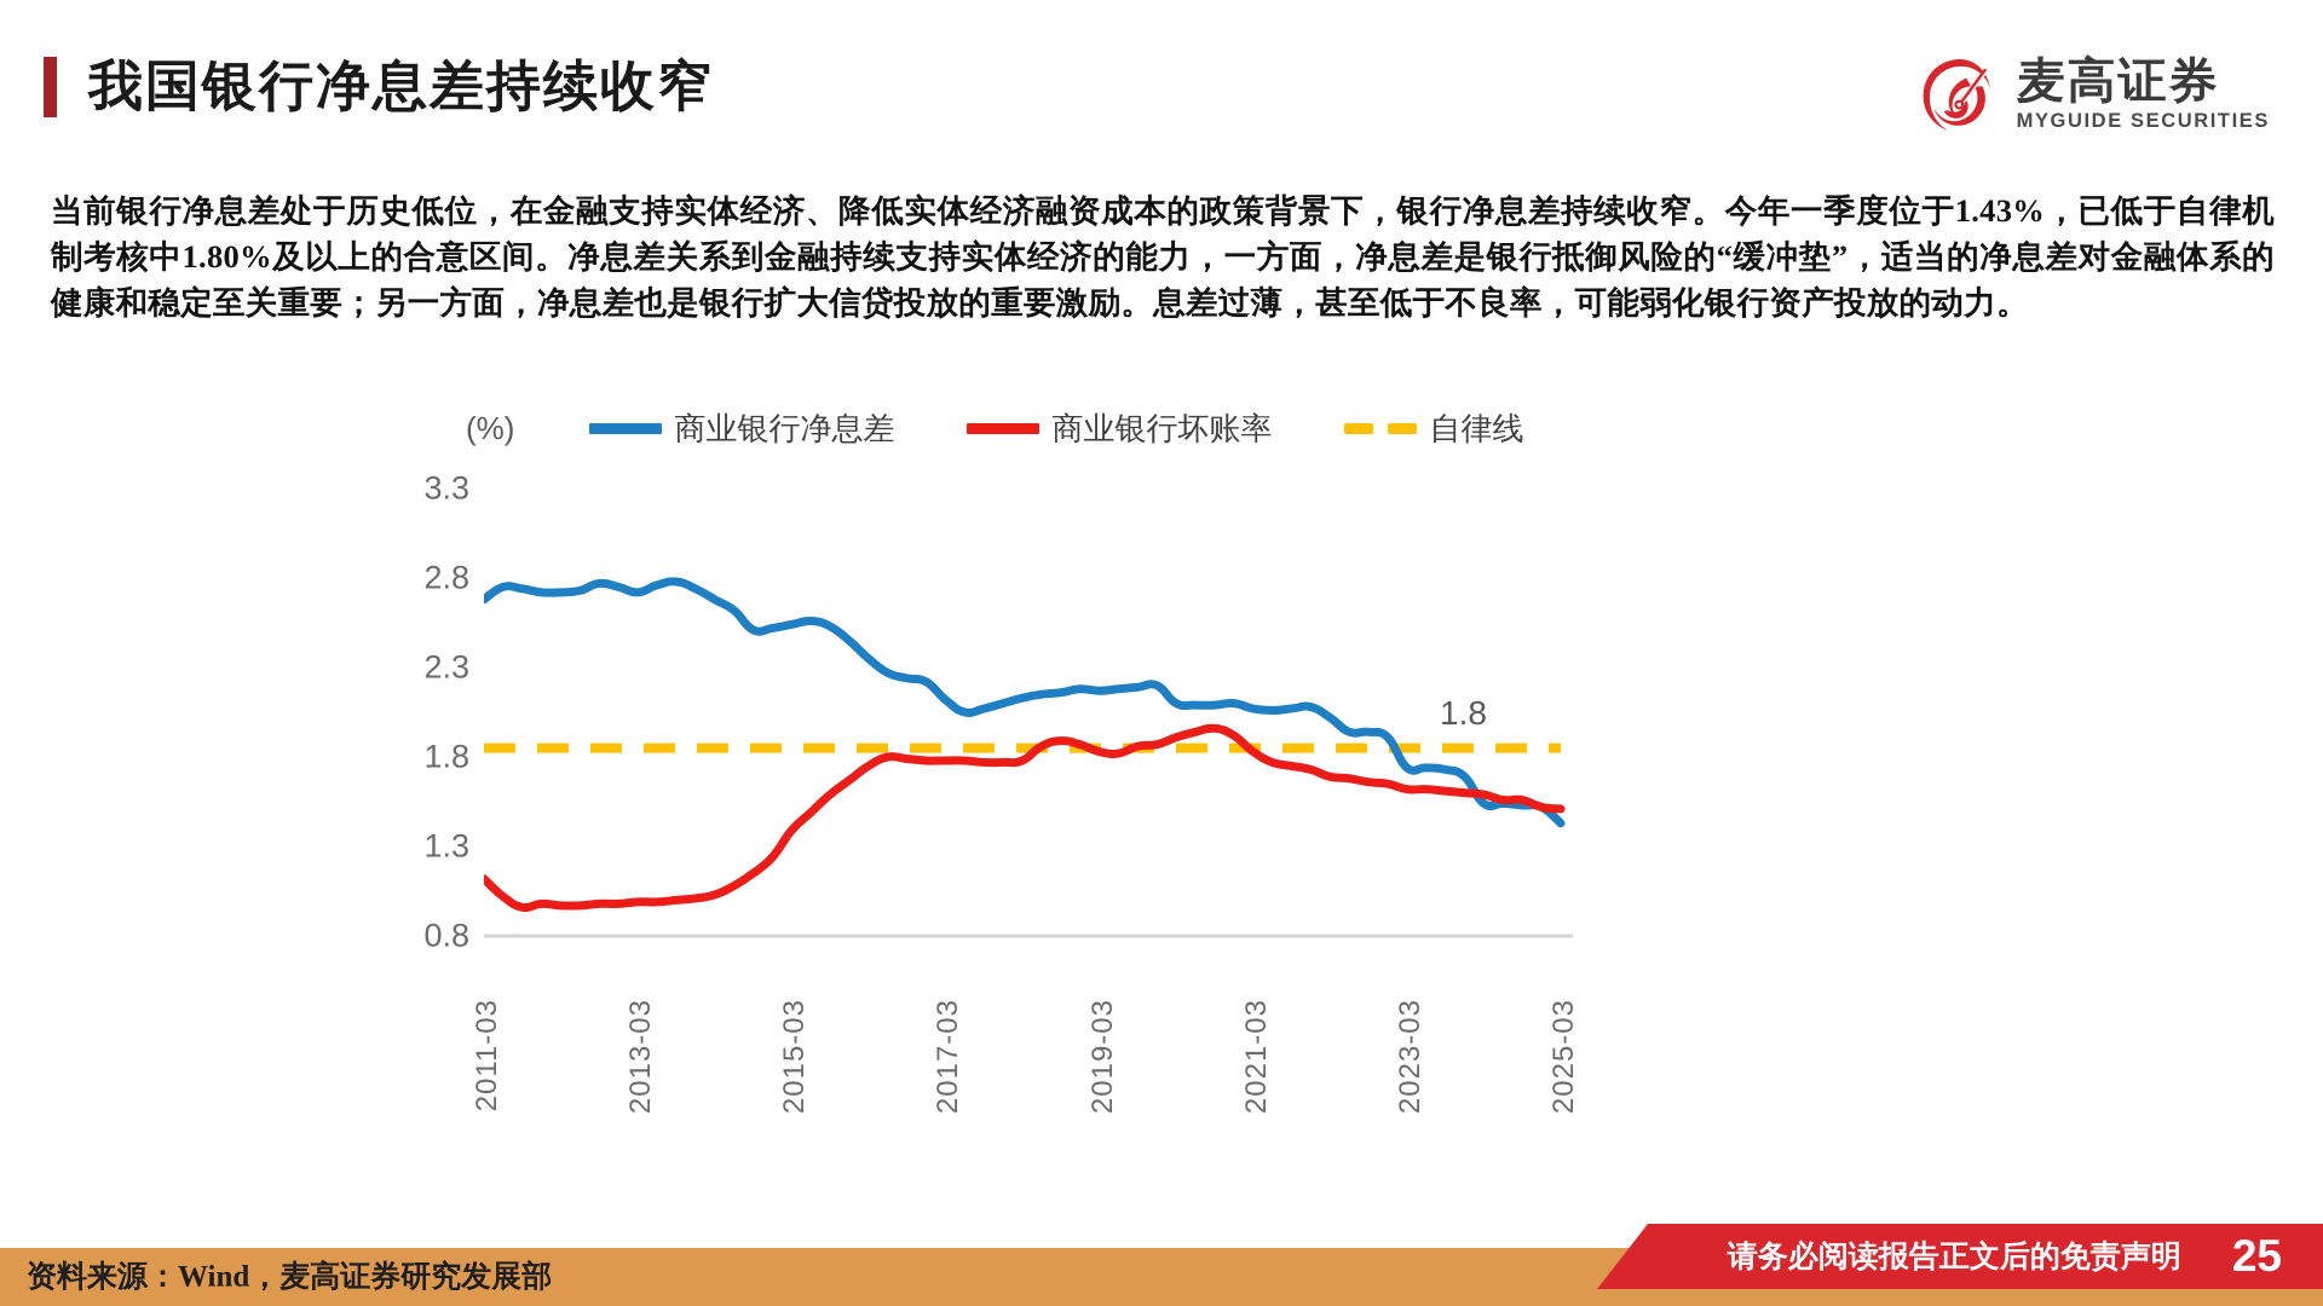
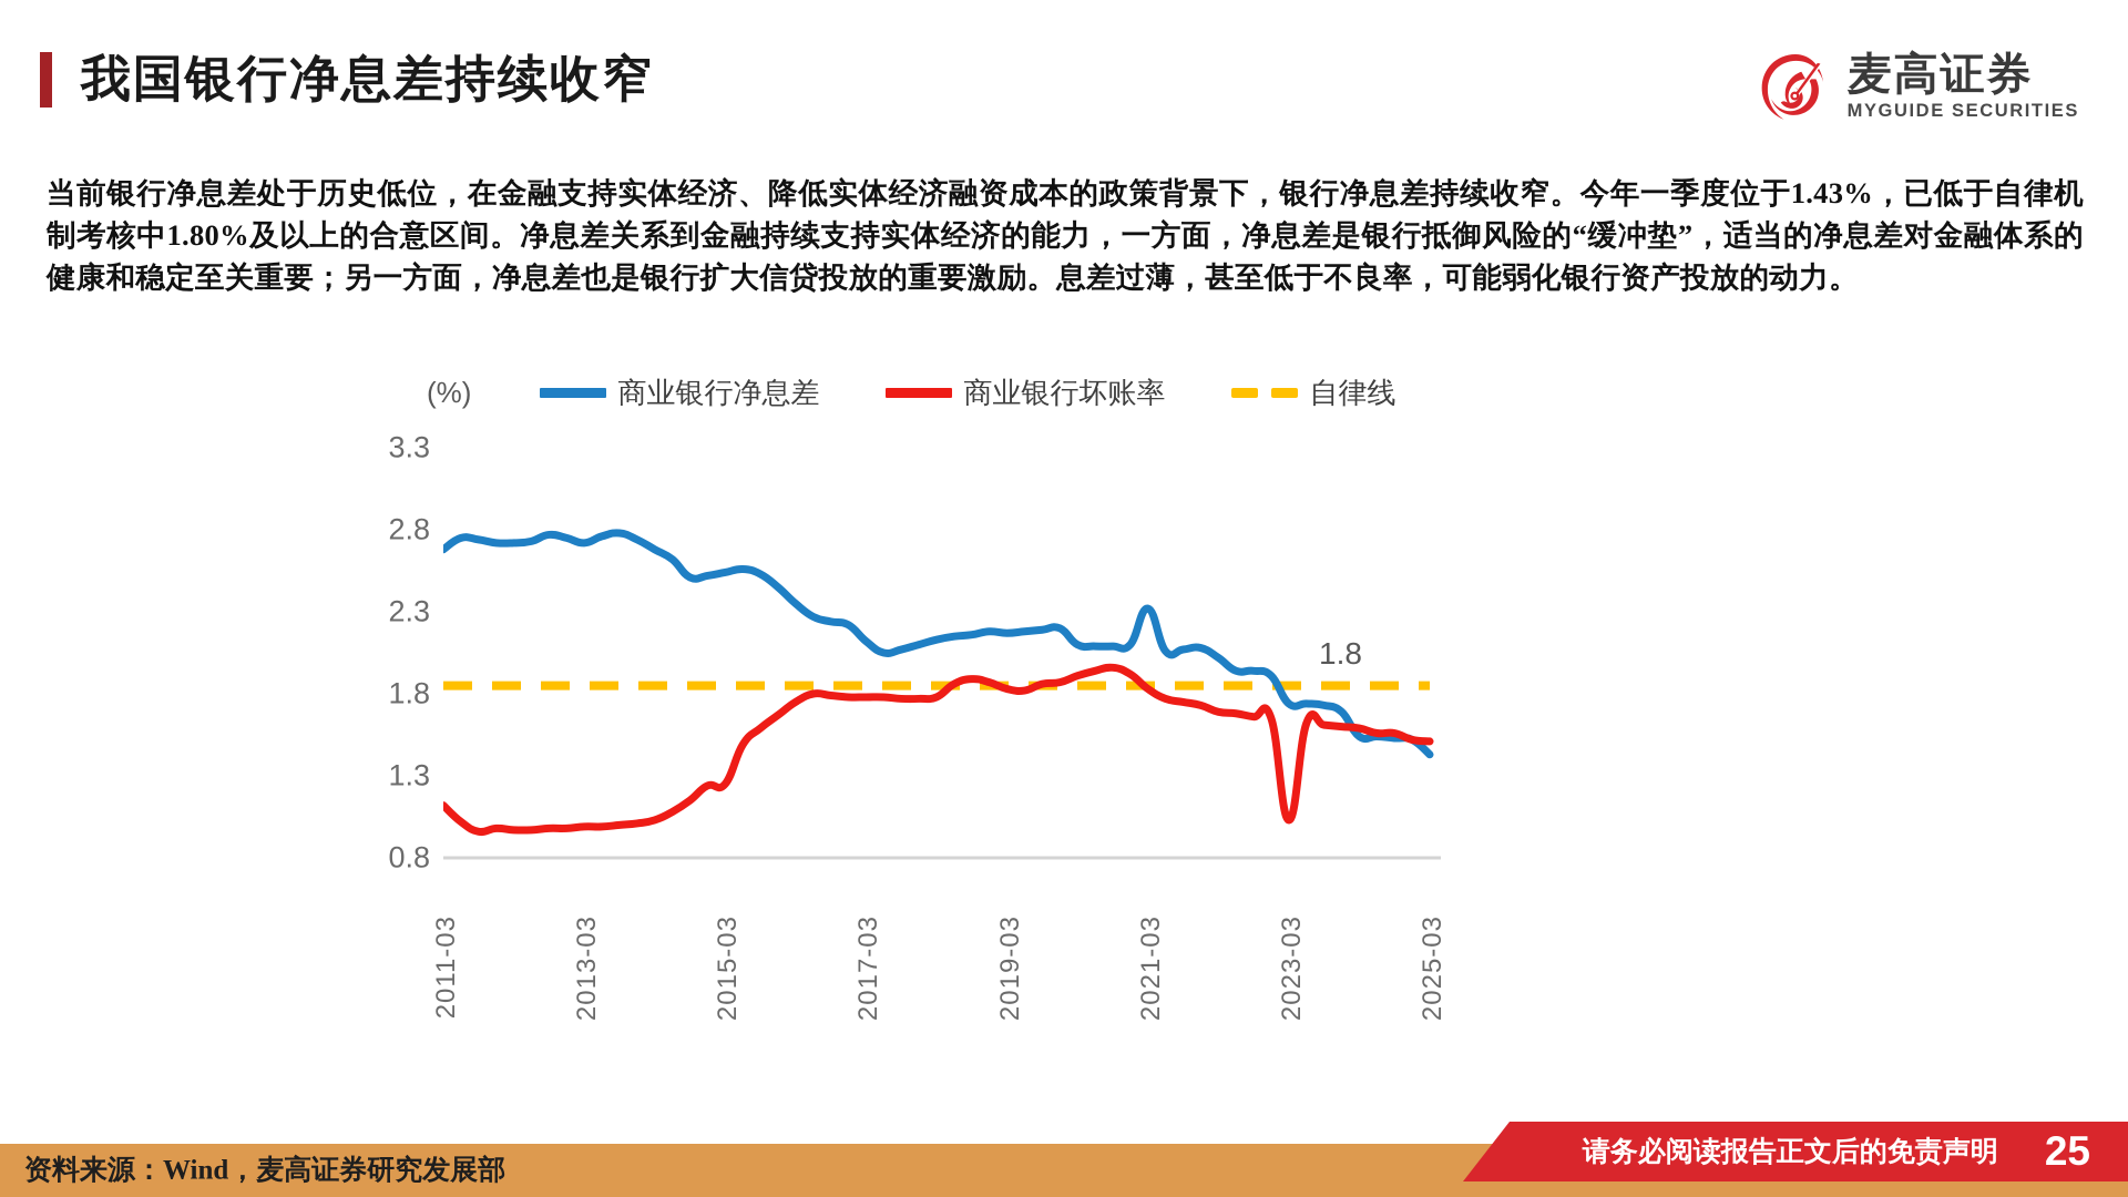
商业银行坏账率/2015-03: 1.39 -> 1.25
商业银行净息差/2021-03: 2.07 -> 2.32
商业银行坏账率/2023-03: 1.62 -> 1.03
